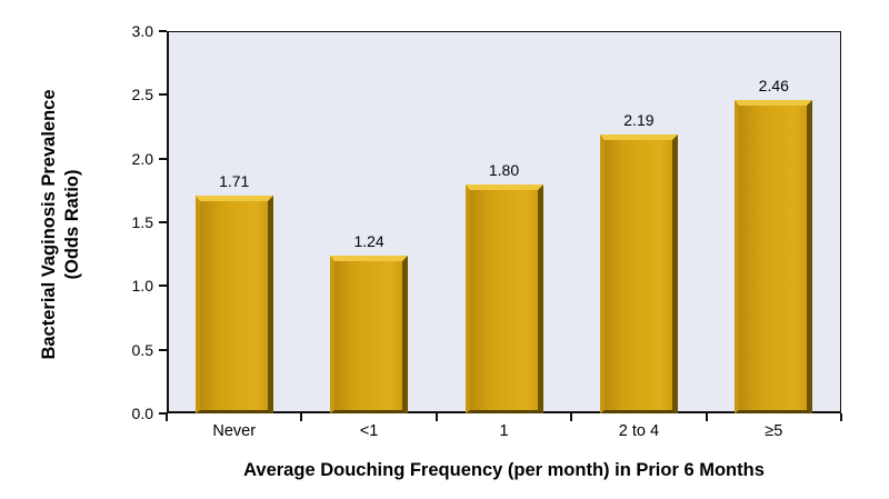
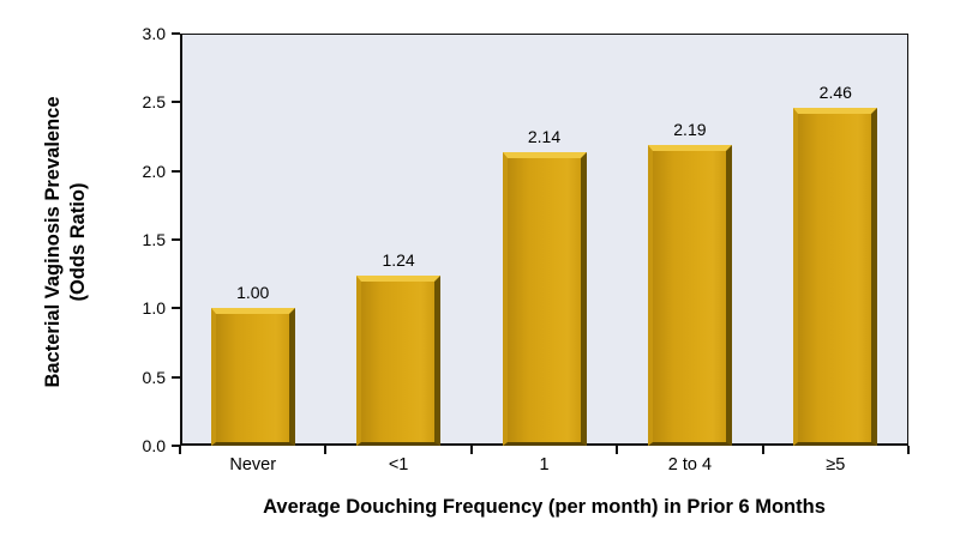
Never: 1.71 -> 1.00
1: 1.80 -> 2.14
